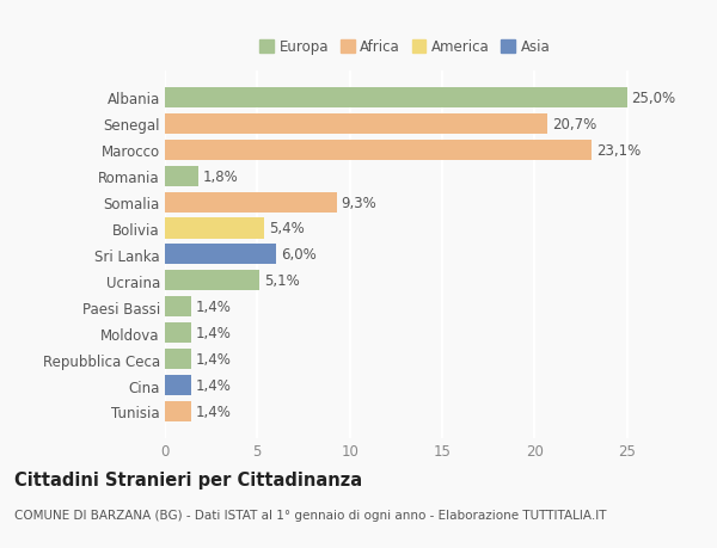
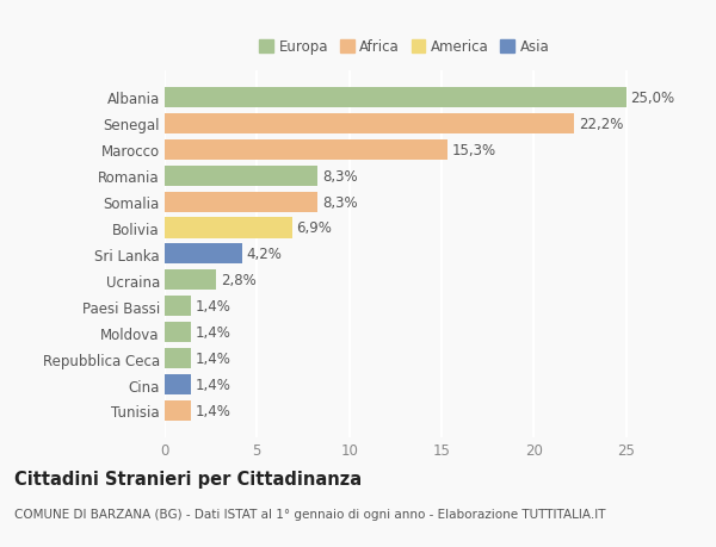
Senegal: 20,7% -> 22,2%
Marocco: 23,1% -> 15,3%
Romania: 1,8% -> 8,3%
Somalia: 9,3% -> 8,3%
Bolivia: 5,4% -> 6,9%
Sri Lanka: 6,0% -> 4,2%
Ucraina: 5,1% -> 2,8%
